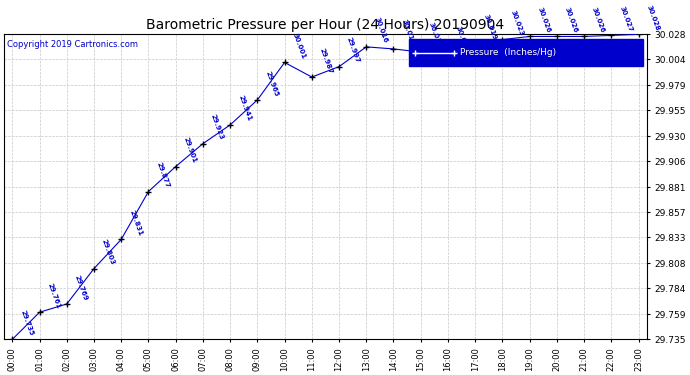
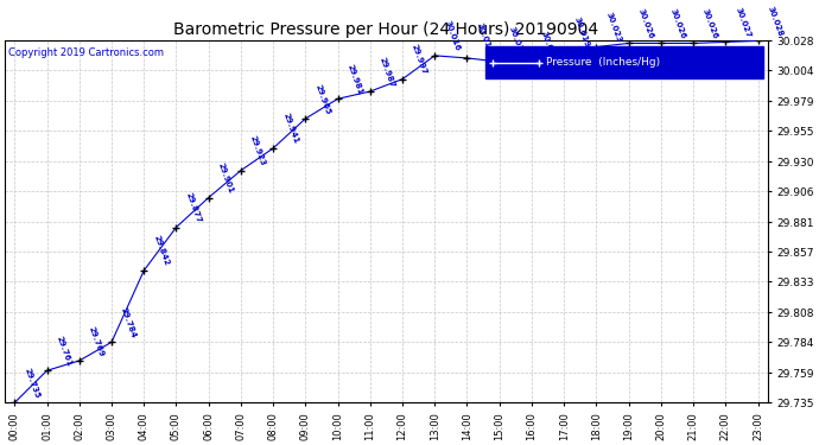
03:00: 29.803 -> 29.784
04:00: 29.831 -> 29.842
10:00: 30.001 -> 29.981
